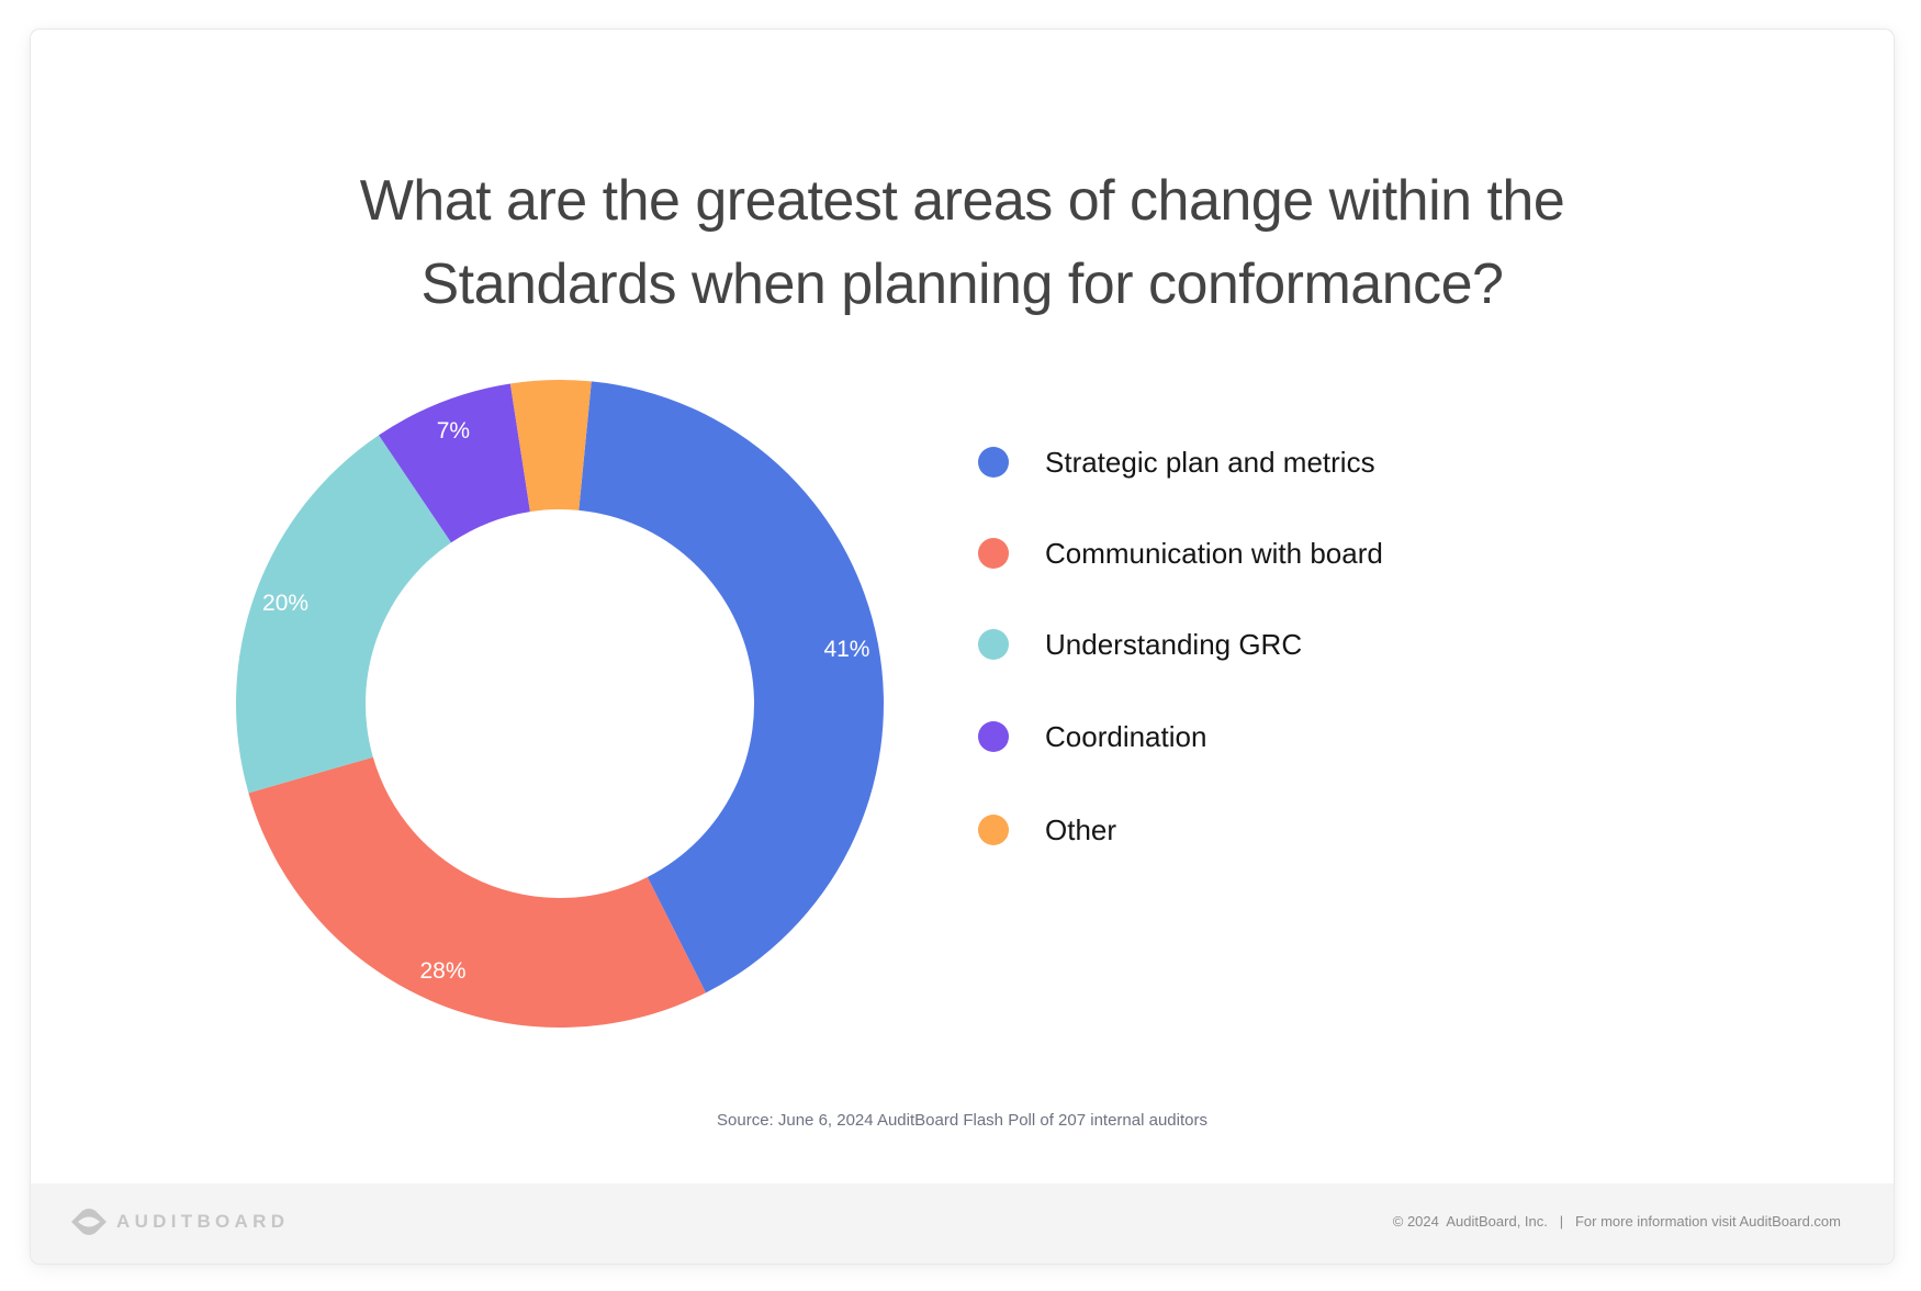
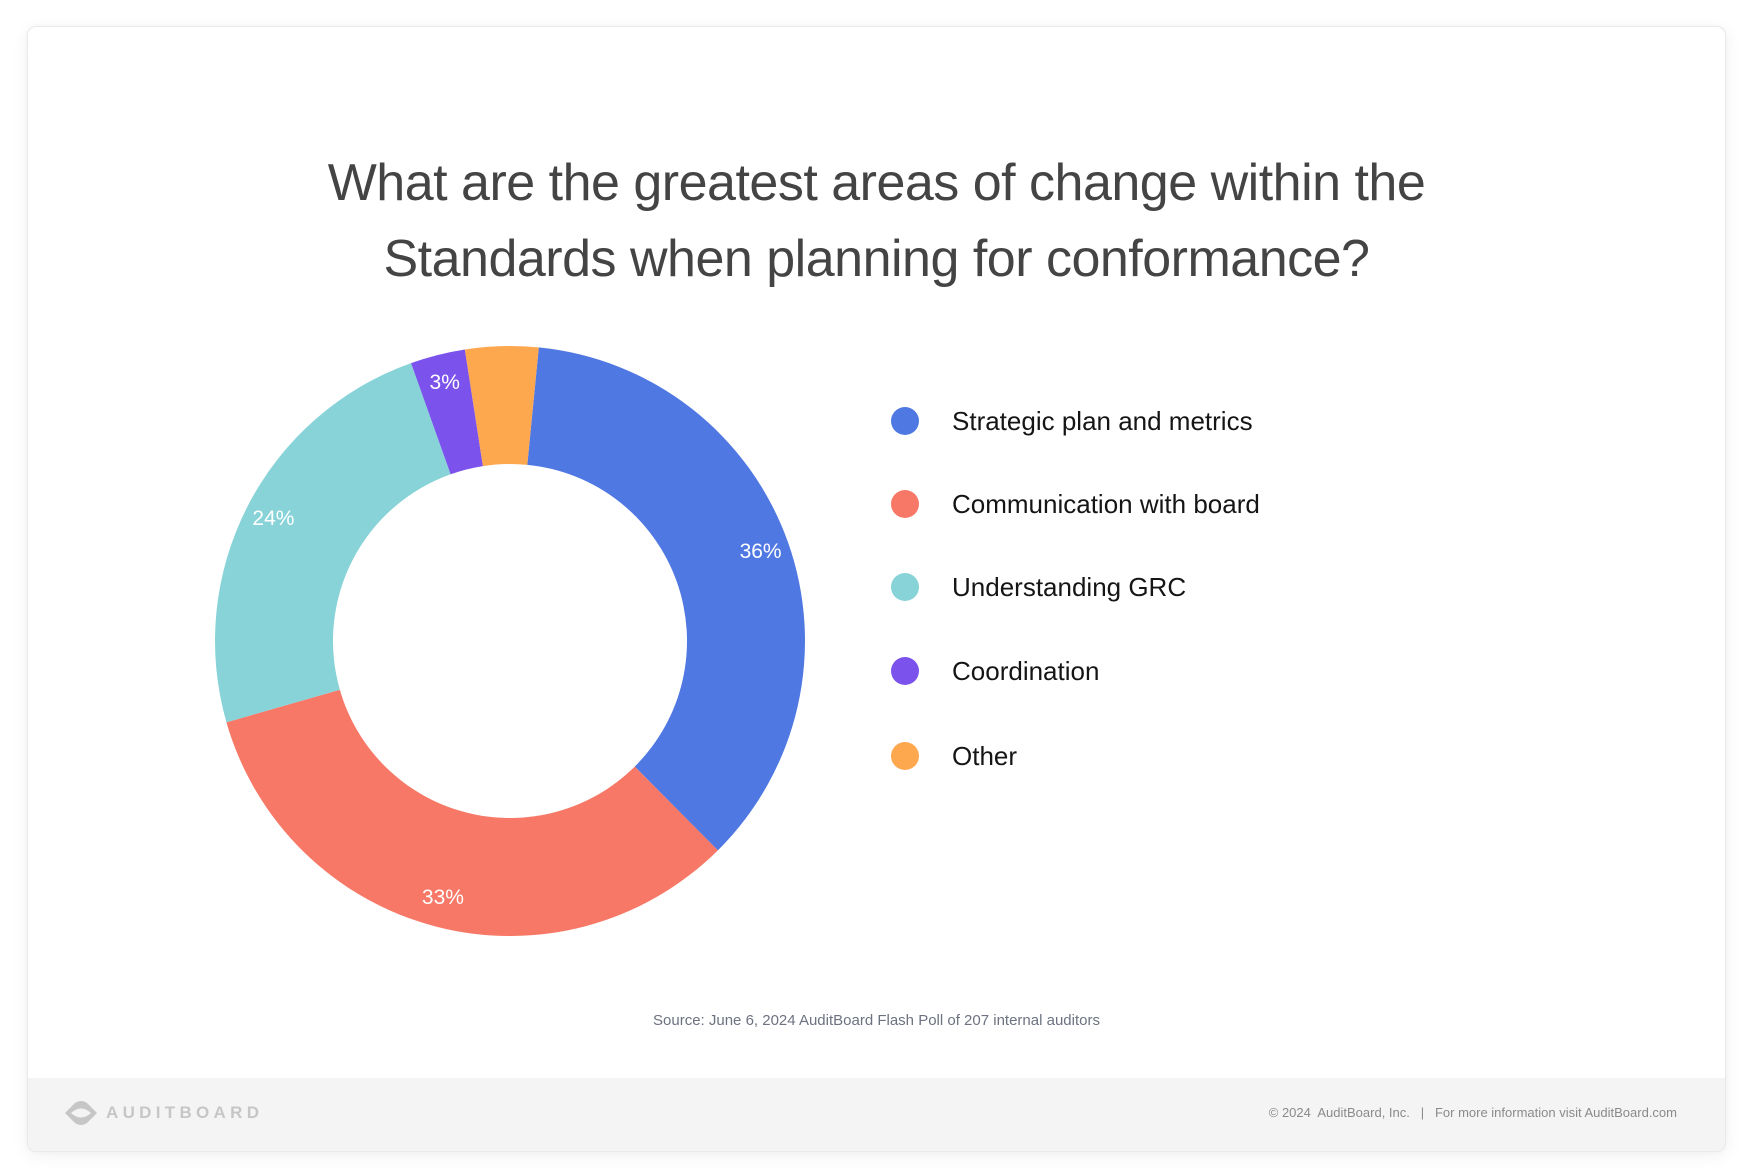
Strategic plan and metrics: 41% -> 36%
Communication with board: 28% -> 33%
Understanding GRC: 20% -> 24%
Coordination: 7% -> 3%
